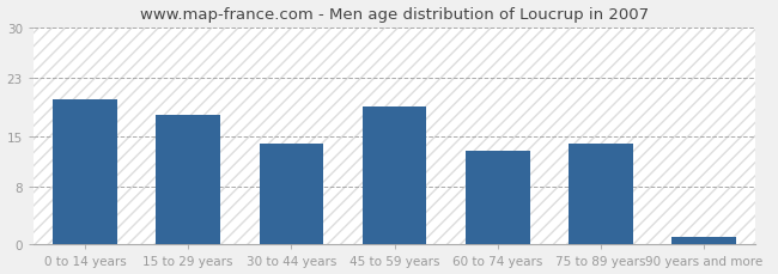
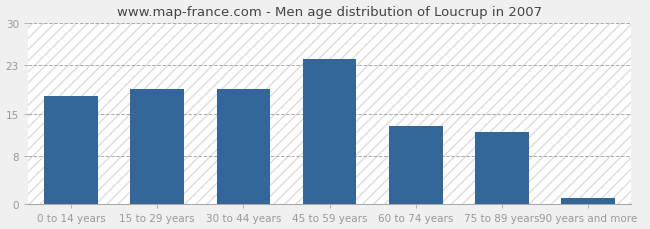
0 to 14 years: 20 -> 18
15 to 29 years: 18 -> 19
30 to 44 years: 14 -> 19
45 to 59 years: 19 -> 24
75 to 89 years: 14 -> 12
